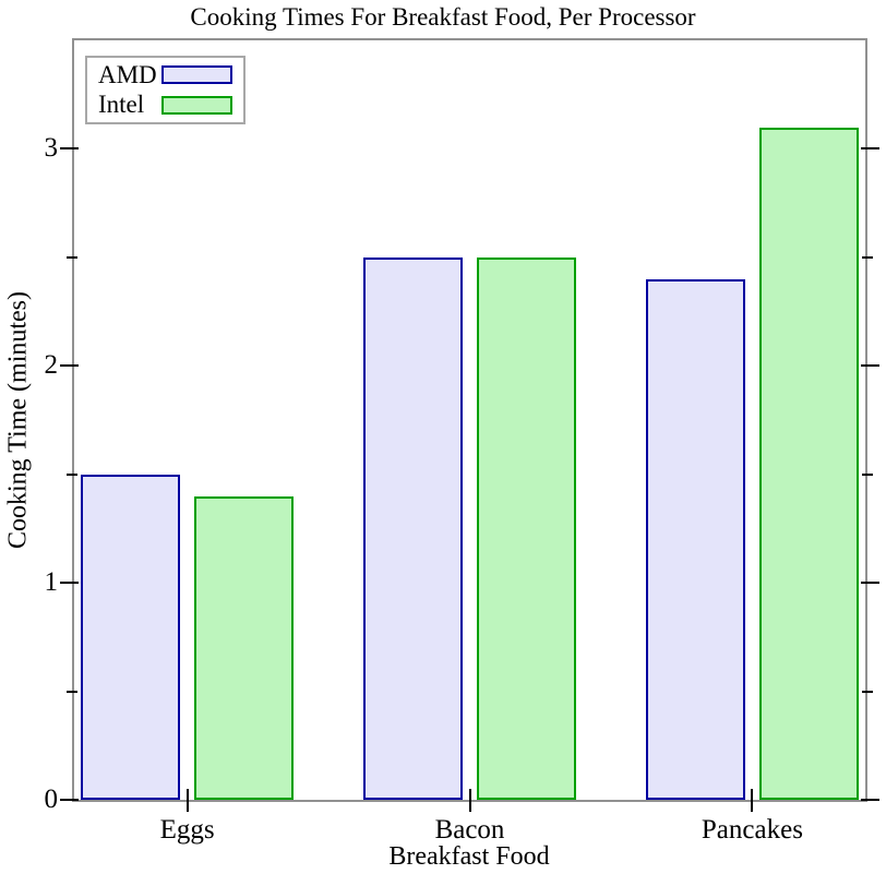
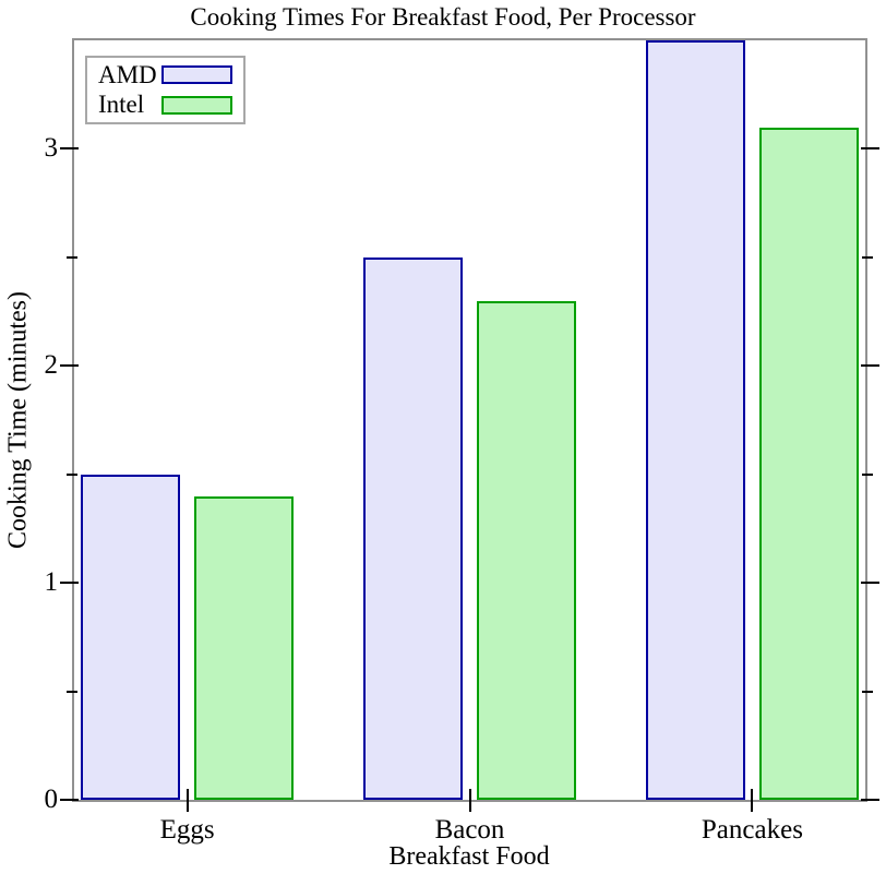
Intel/Bacon: 2.5 -> 2.3
AMD/Pancakes: 2.4 -> 3.5
